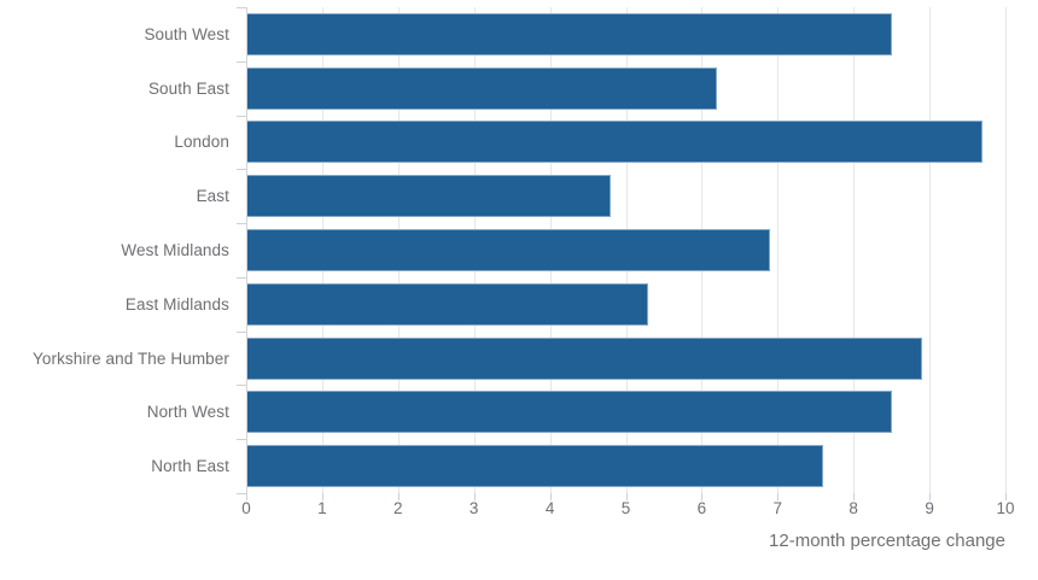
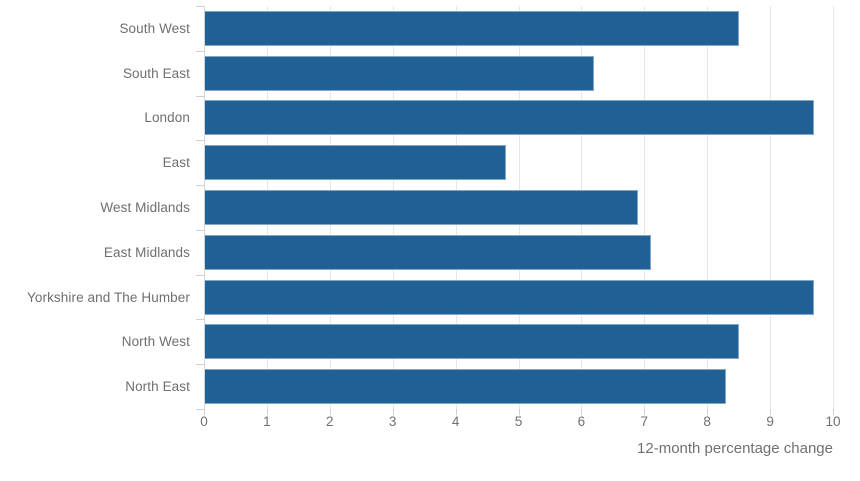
East Midlands: 5.3 -> 7.1
Yorkshire and The Humber: 8.9 -> 9.7
North East: 7.6 -> 8.3
